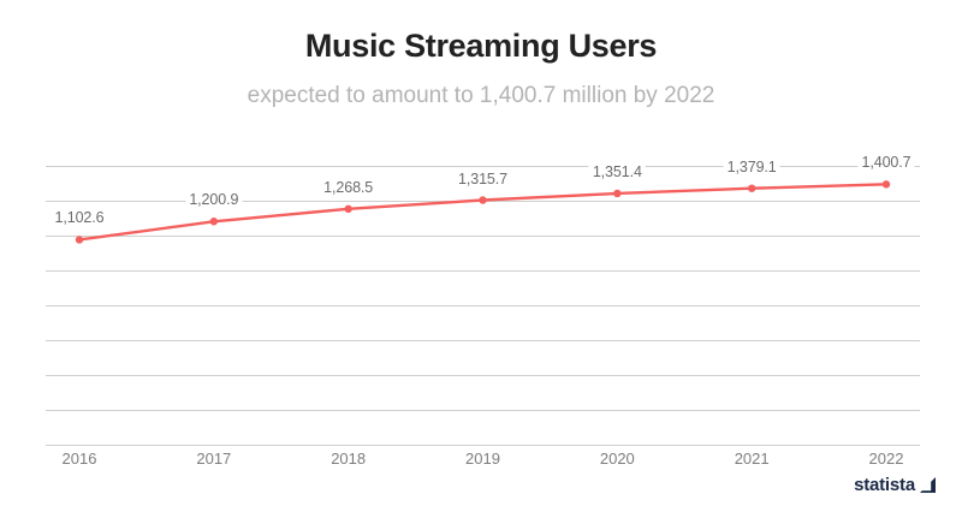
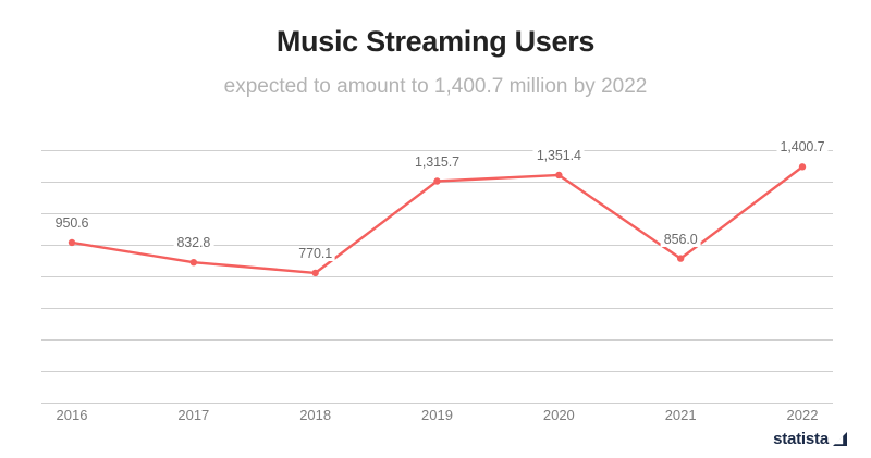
2016: 1,102.6 -> 950.6
2017: 1,200.9 -> 832.8
2018: 1,268.5 -> 770.1
2021: 1,379.1 -> 856.0
